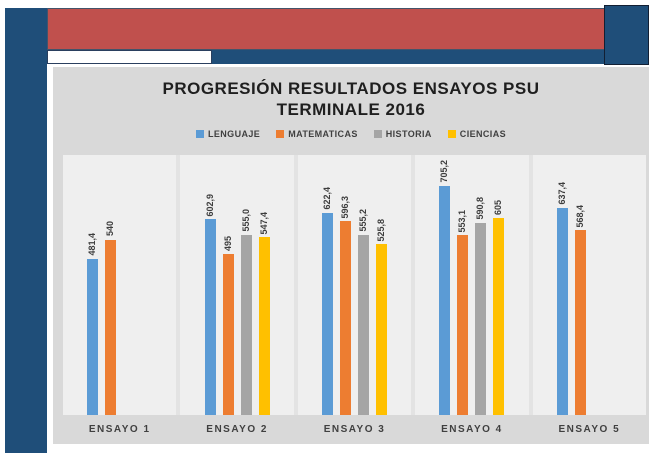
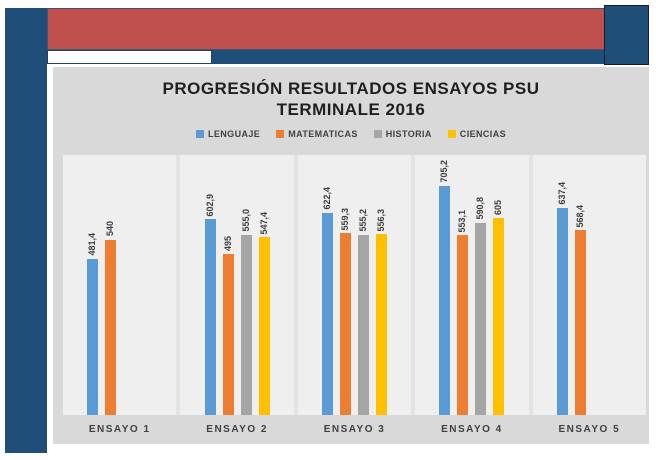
MATEMATICAS/ENSAYO 3: 596,3 -> 559,3
CIENCIAS/ENSAYO 3: 525,8 -> 556,3
